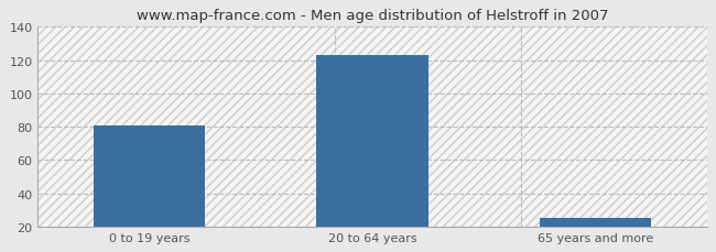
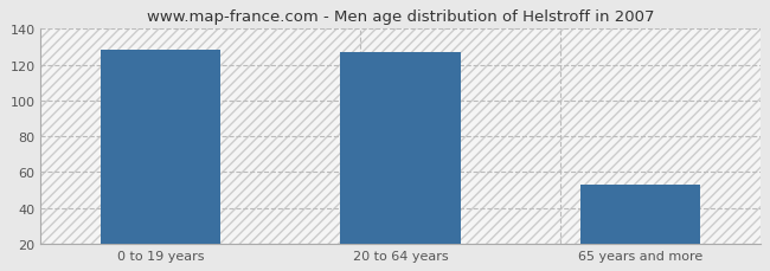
0 to 19 years: 81 -> 128
20 to 64 years: 123 -> 127
65 years and more: 25 -> 53
